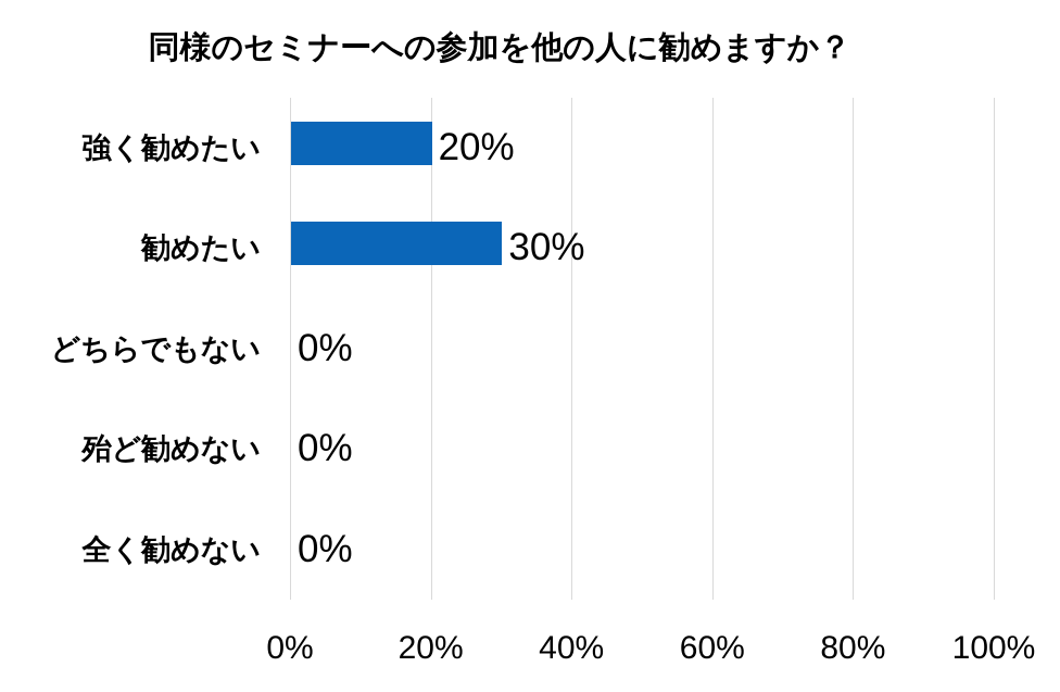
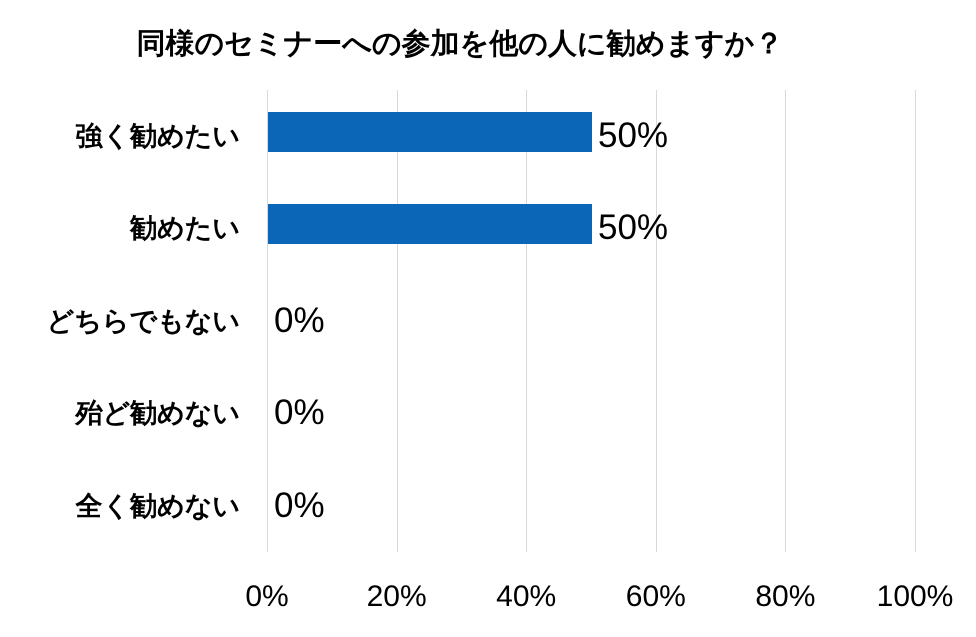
強く勧めたい: 20% -> 50%
勧めたい: 30% -> 50%
